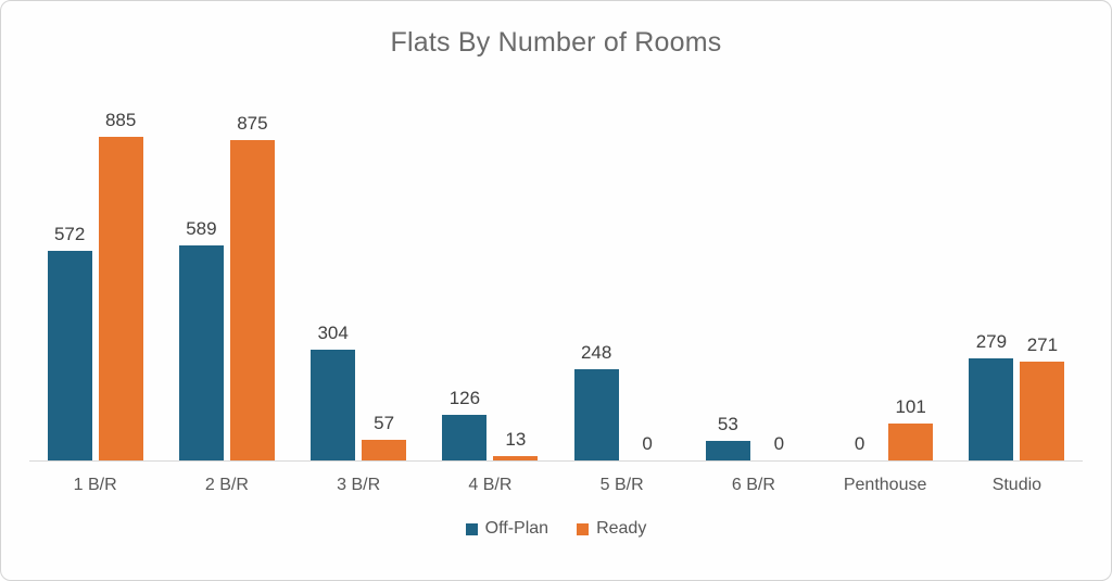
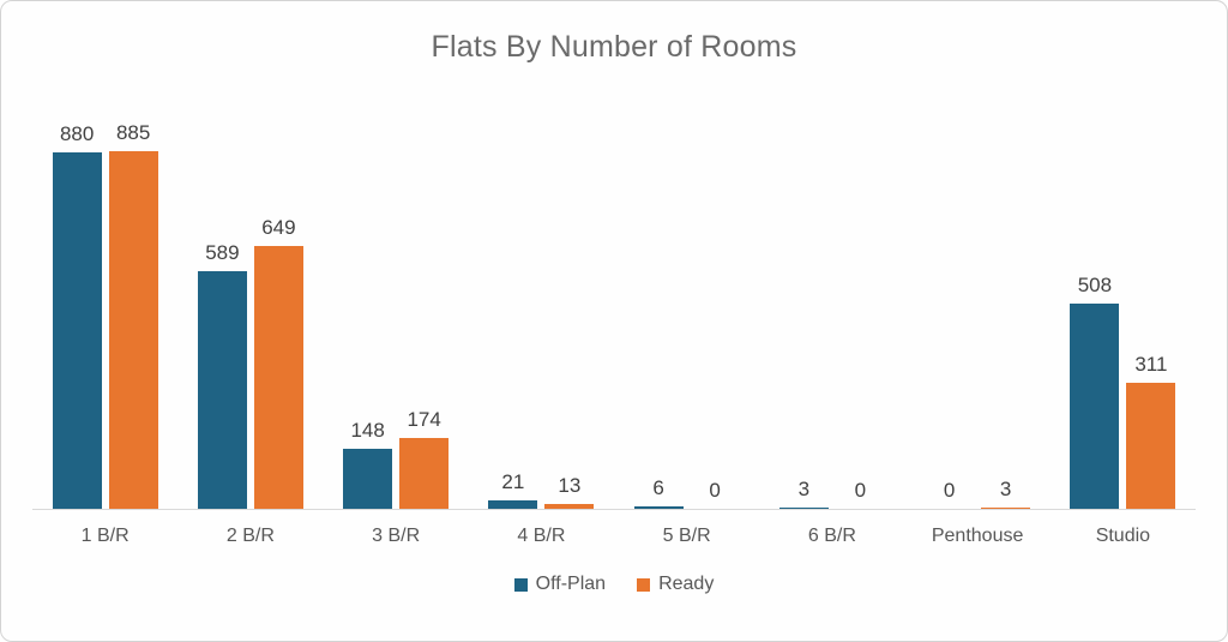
Off-Plan/1 B/R: 572 -> 880
Ready/2 B/R: 875 -> 649
Off-Plan/3 B/R: 304 -> 148
Ready/3 B/R: 57 -> 174
Off-Plan/4 B/R: 126 -> 21
Off-Plan/5 B/R: 248 -> 6
Off-Plan/6 B/R: 53 -> 3
Ready/Penthouse: 101 -> 3
Off-Plan/Studio: 279 -> 508
Ready/Studio: 271 -> 311
